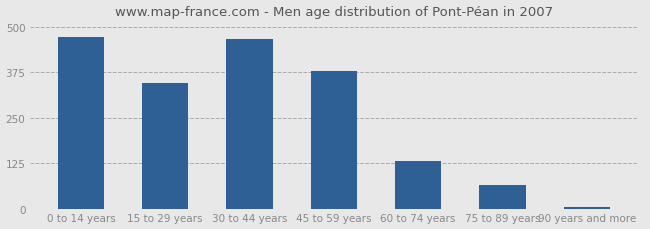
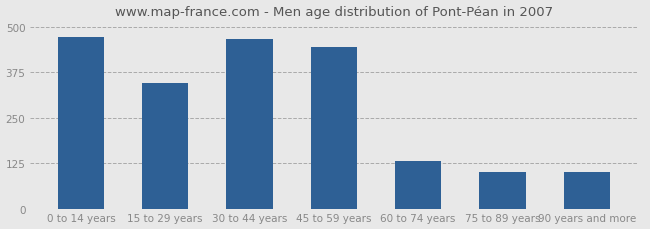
45 to 59 years: 378 -> 445
75 to 89 years: 65 -> 100
90 years and more: 5 -> 100
